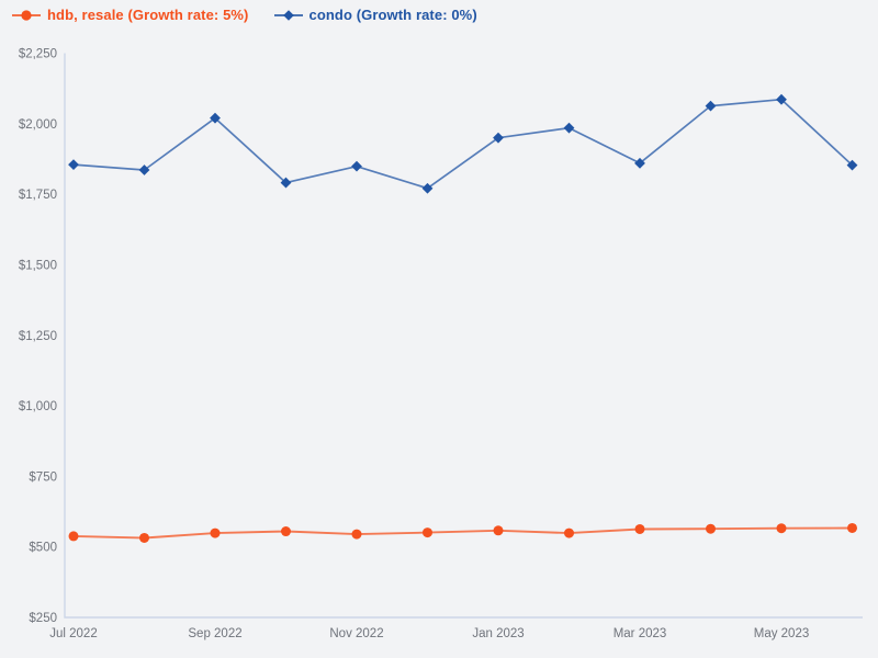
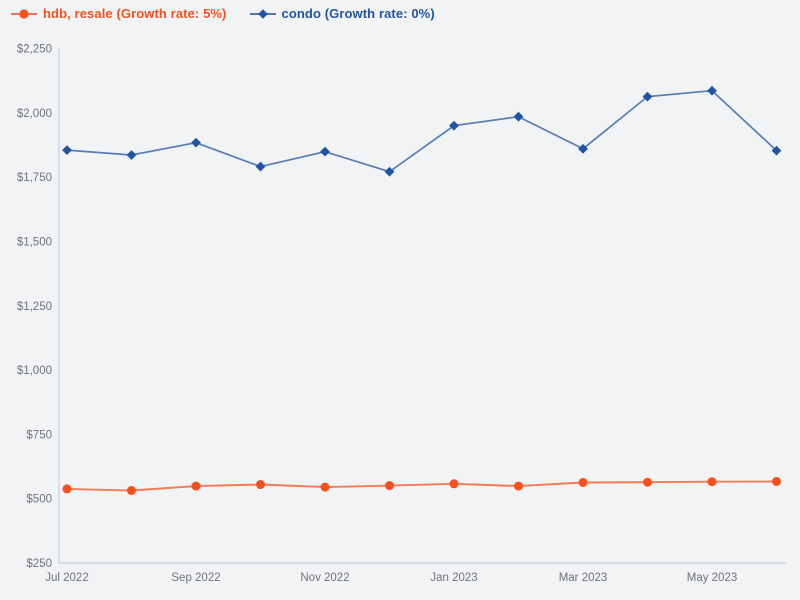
condo (Growth rate: 0%)/Sep 2022: $2020 -> $1880
